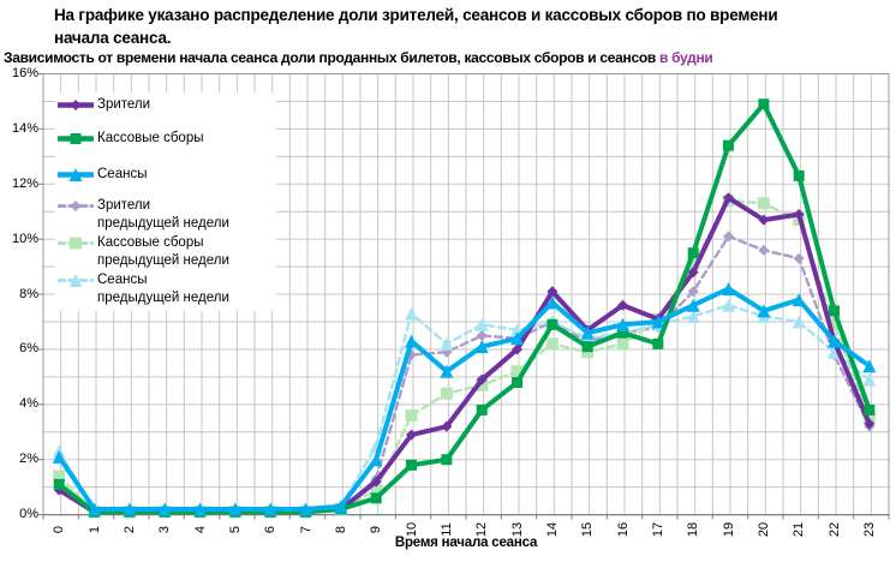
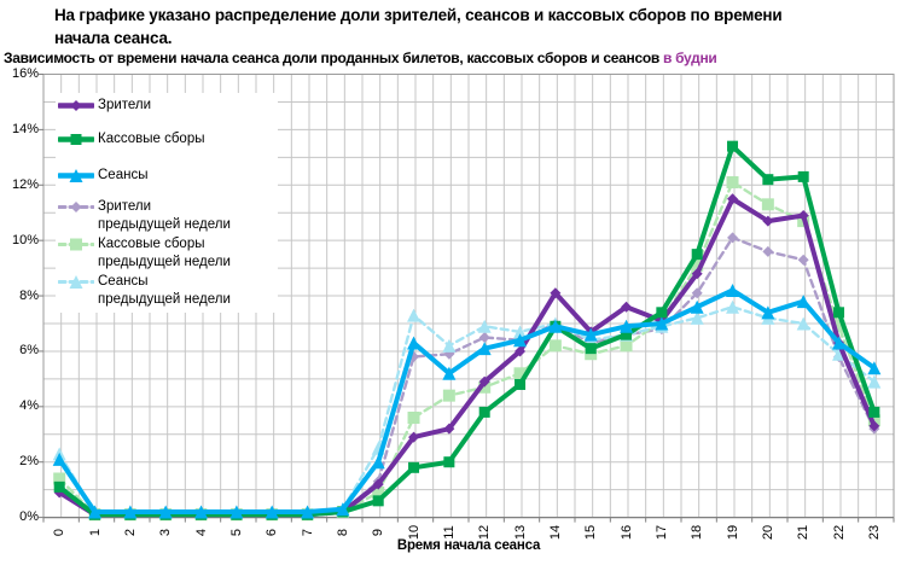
Сеансы/14: 7.7% -> 6.9%
Кассовые сборы/17: 6.2% -> 7.4%
Кассовые сборы предыдущей недели/19: 11.4% -> 12.1%
Кассовые сборы/20: 14.9% -> 12.2%
